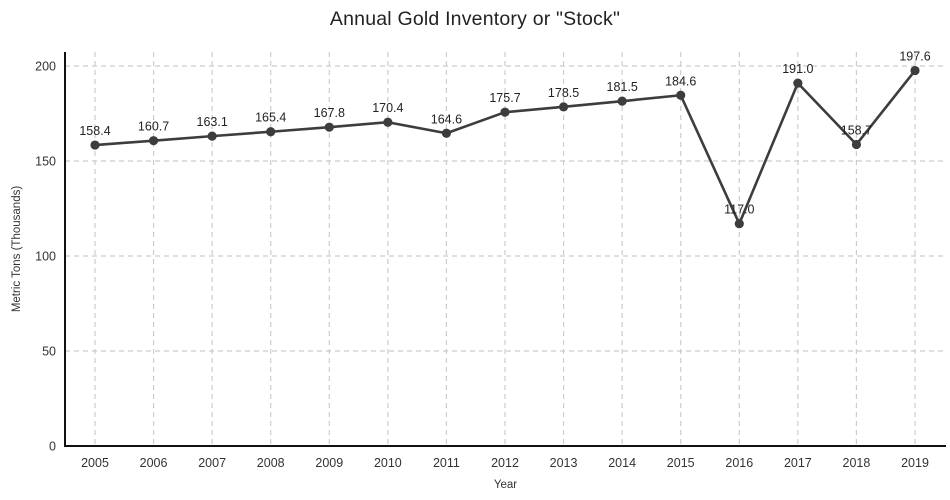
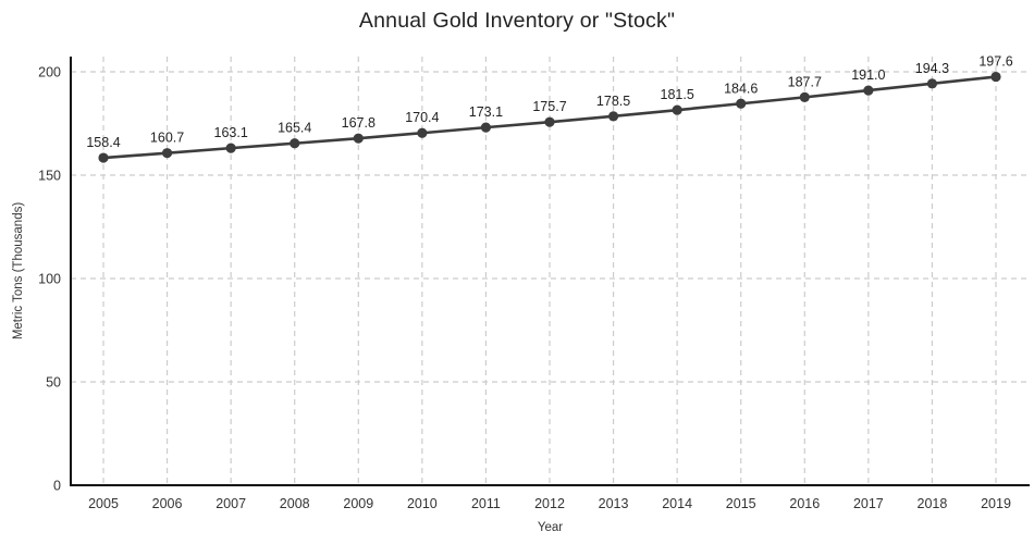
2011: 164.6 -> 173.1
2016: 117.0 -> 187.7
2018: 158.7 -> 194.3
